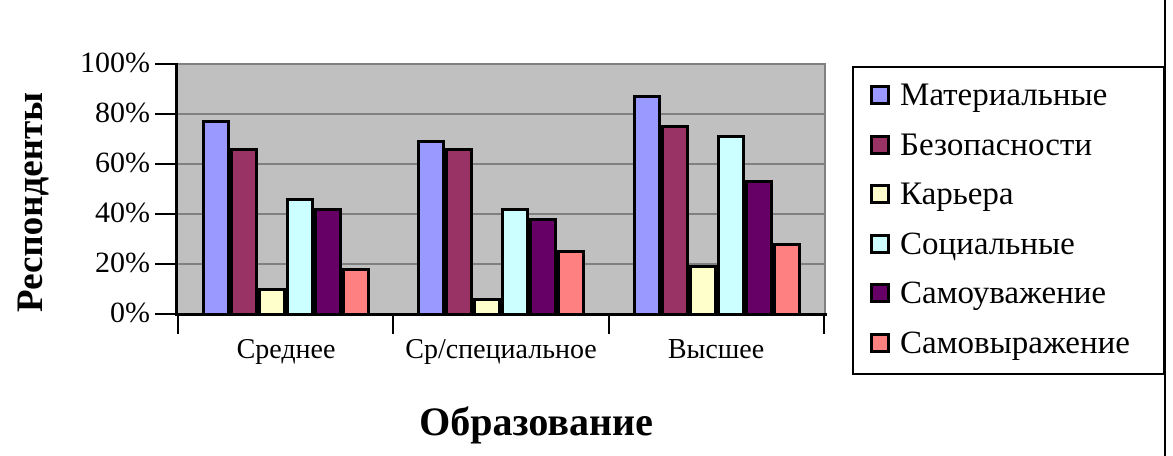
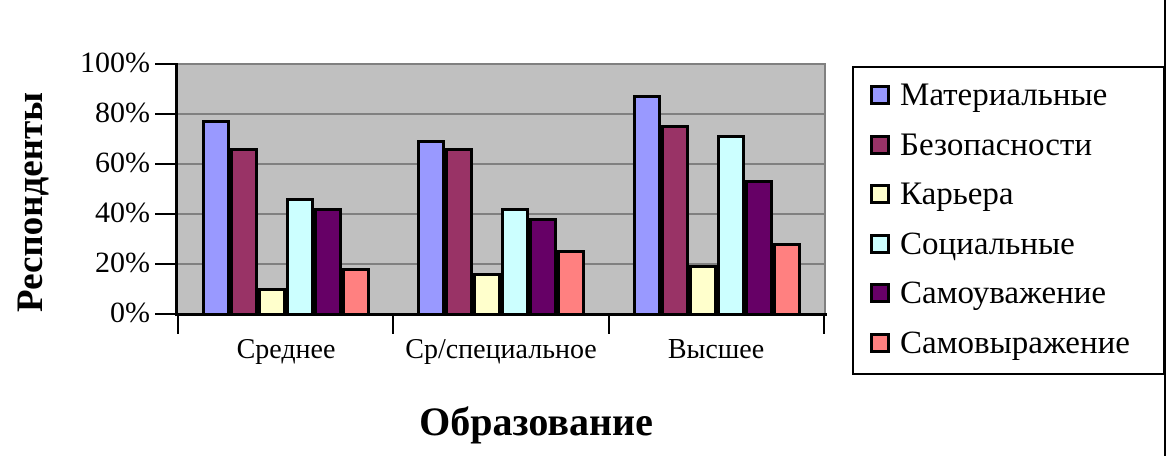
Карьера/Ср/специальное: 6% -> 16%
